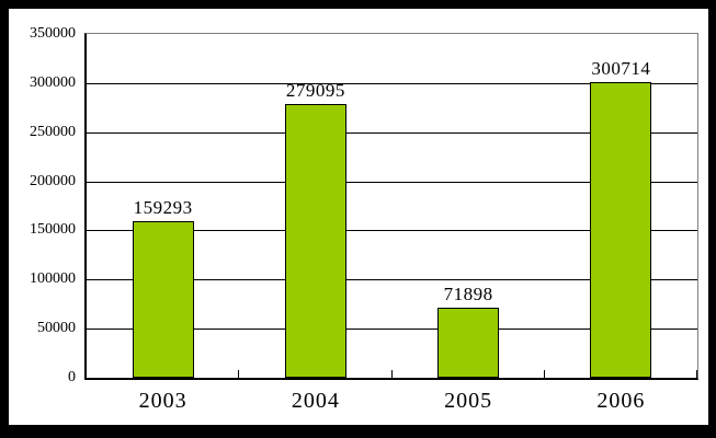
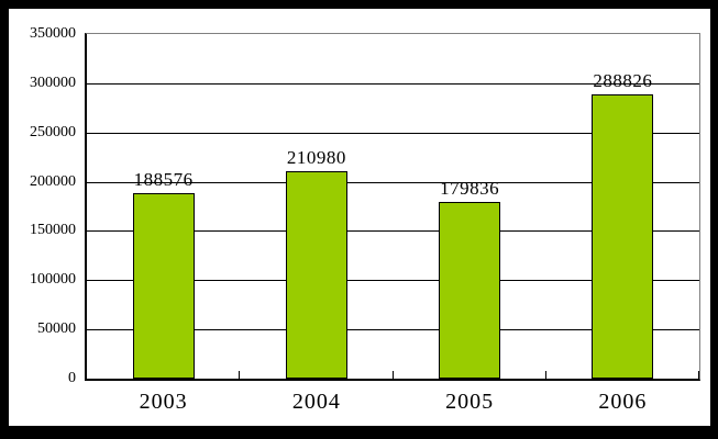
2003: 159293 -> 188576
2004: 279095 -> 210980
2005: 71898 -> 179836
2006: 300714 -> 288826
